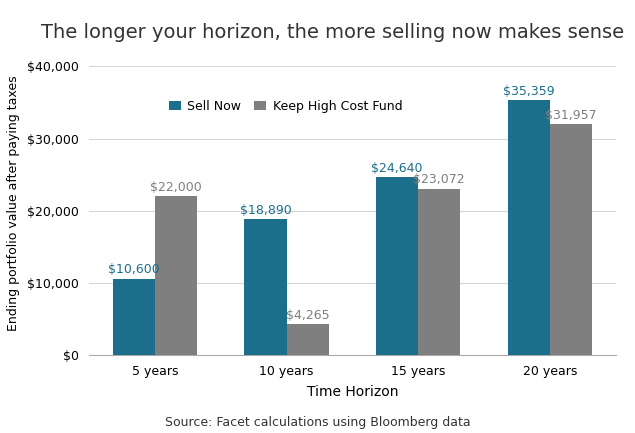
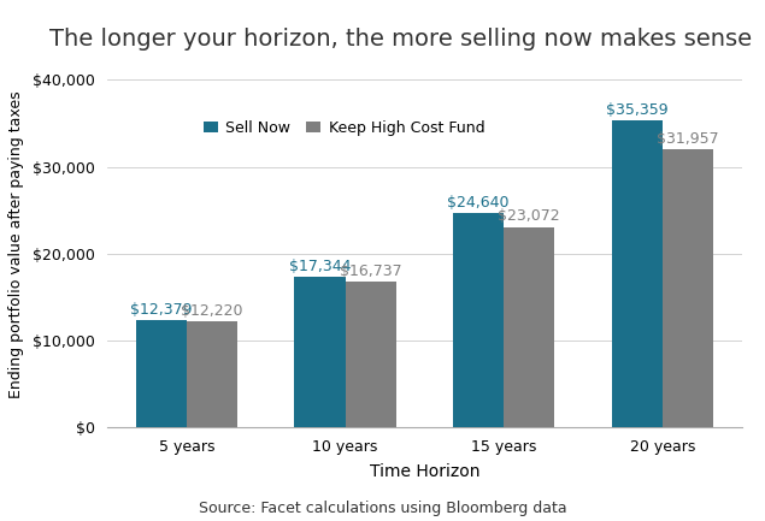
Sell Now/5 years: $10,600 -> $12,400
Keep High Cost Fund/5 years: $22,000 -> $12,200
Sell Now/10 years: $18,890 -> $17,344
Keep High Cost Fund/10 years: $4,265 -> $16,737
